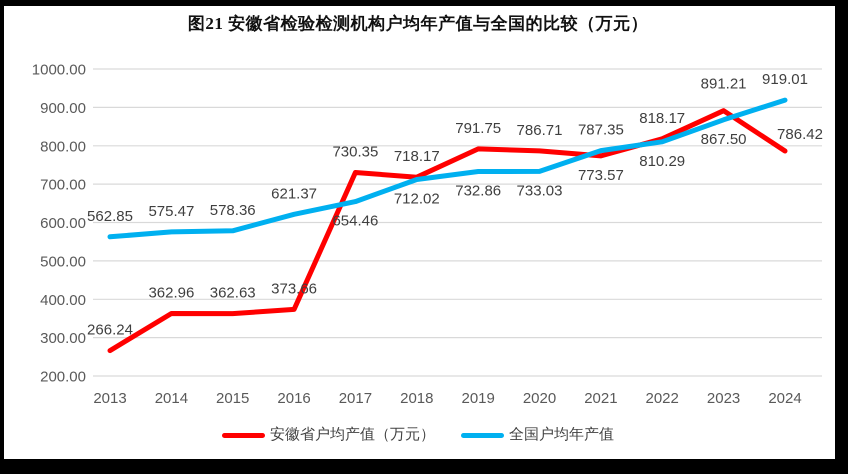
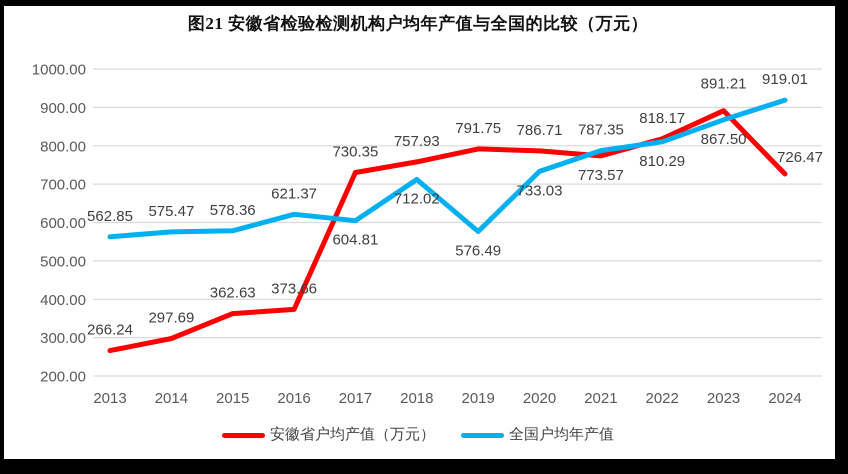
安徽省户均产值（万元）/2014: 362.96 -> 297.69
全国户均年产值/2017: 654.46 -> 604.81
安徽省户均产值（万元）/2018: 718.17 -> 757.93
全国户均年产值/2019: 732.86 -> 576.49
安徽省户均产值（万元）/2024: 786.42 -> 726.47
